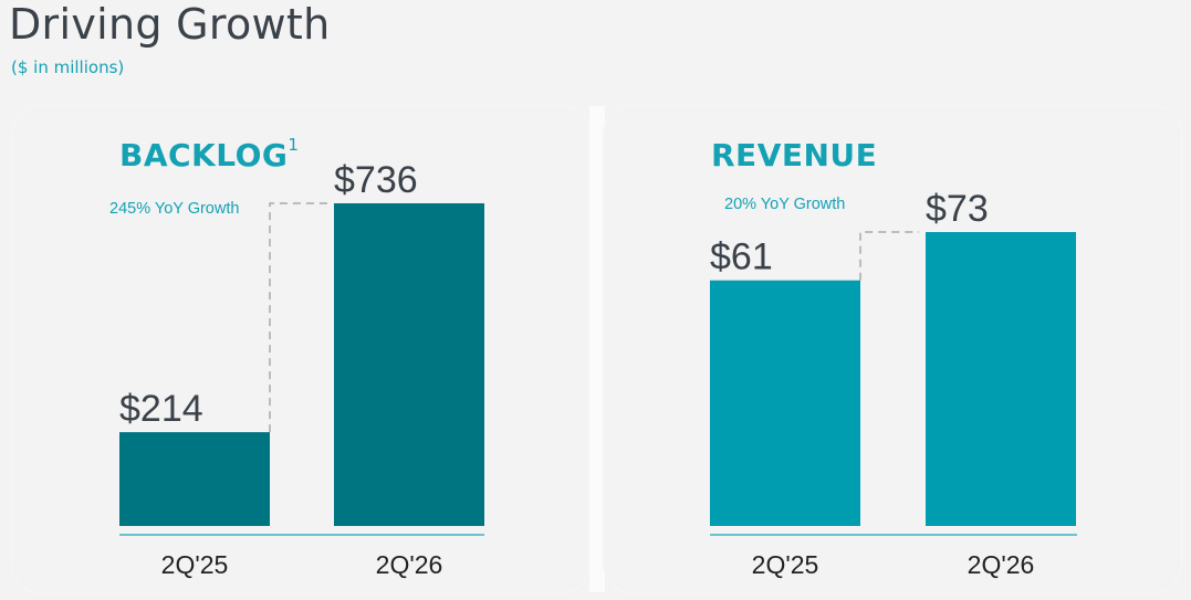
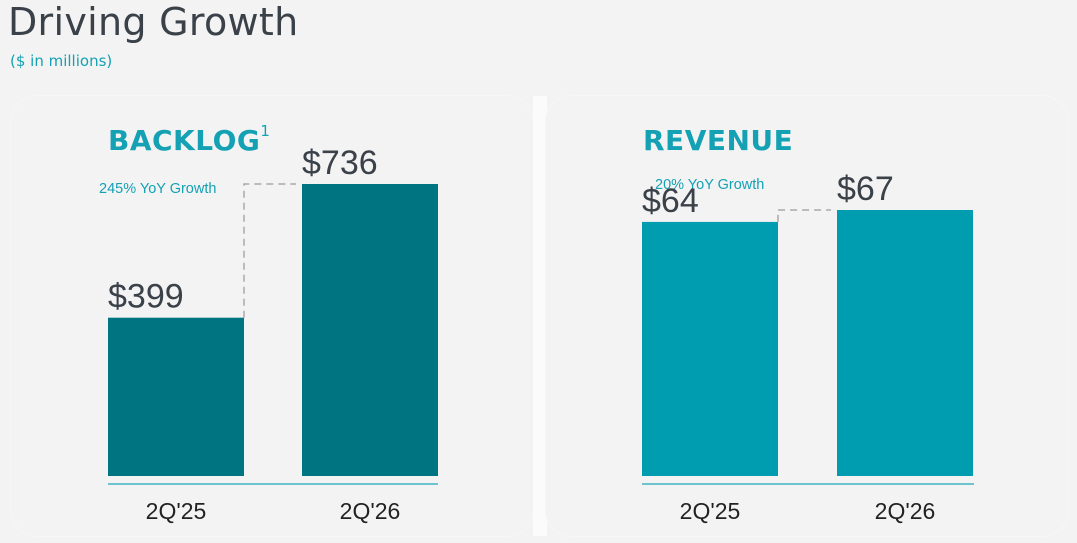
BACKLOG/2Q'25: $214 -> $399
REVENUE/2Q'25: $61 -> $64
REVENUE/2Q'26: $73 -> $67
